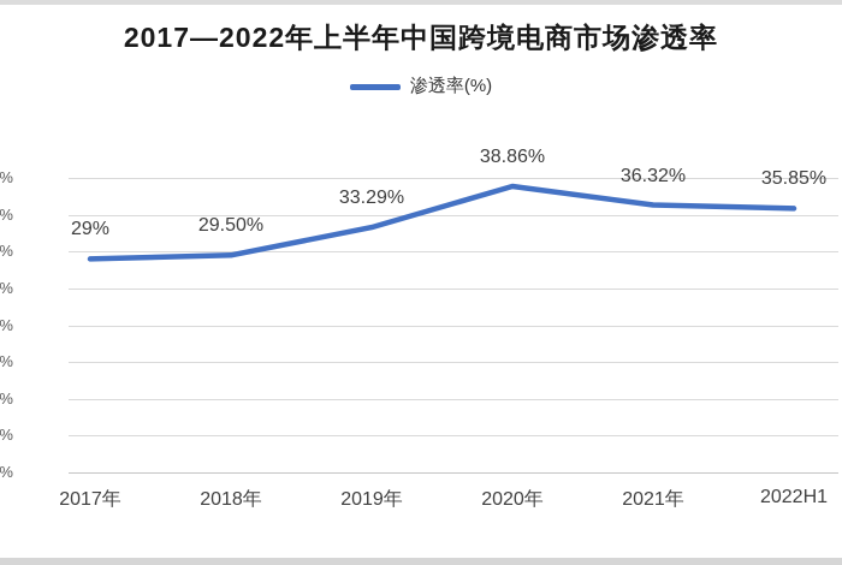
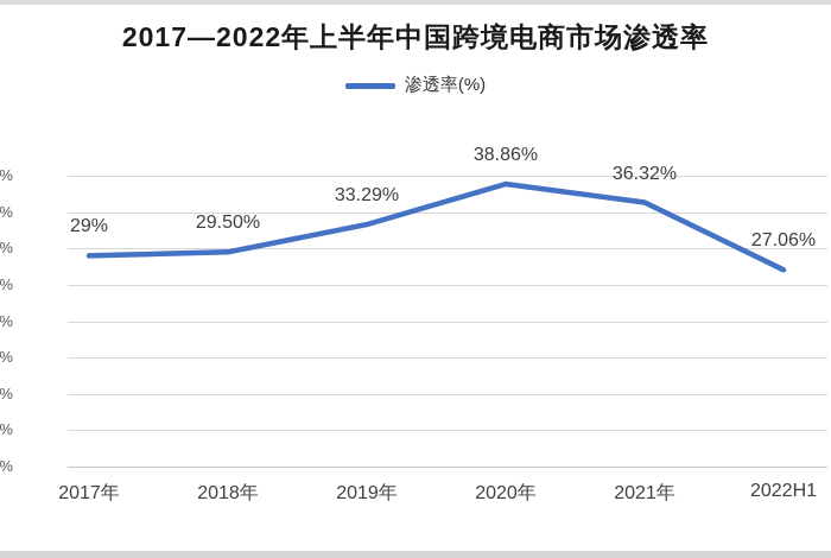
2022H1: 35.85% -> 27.06%
